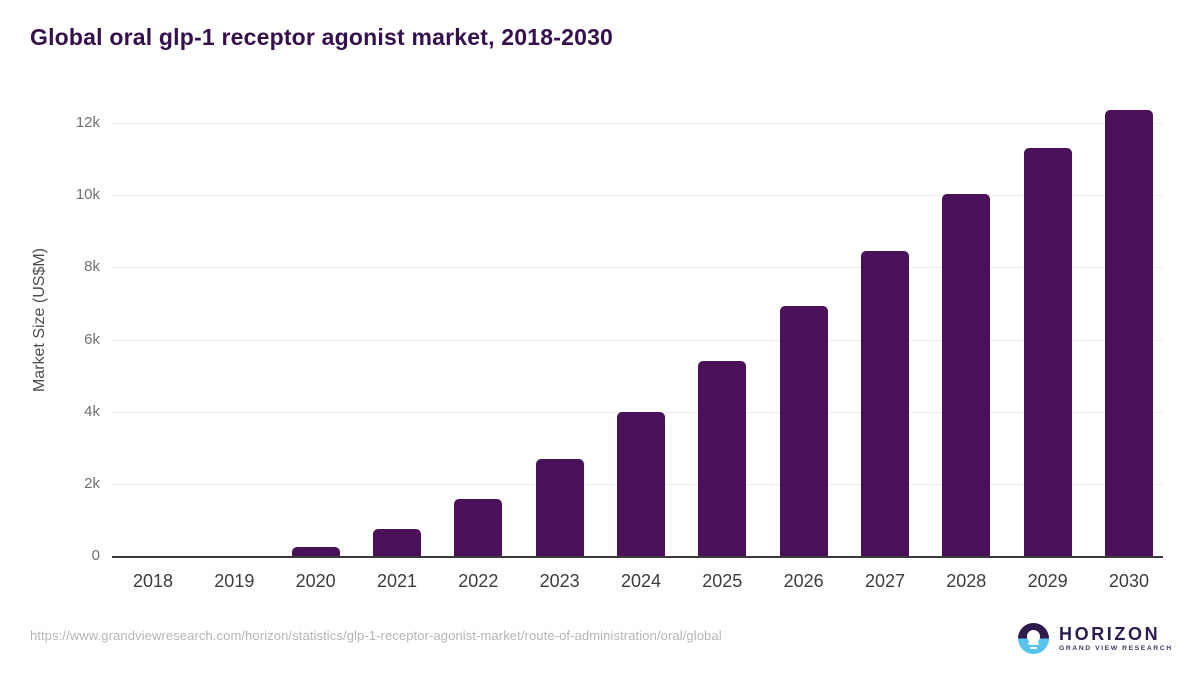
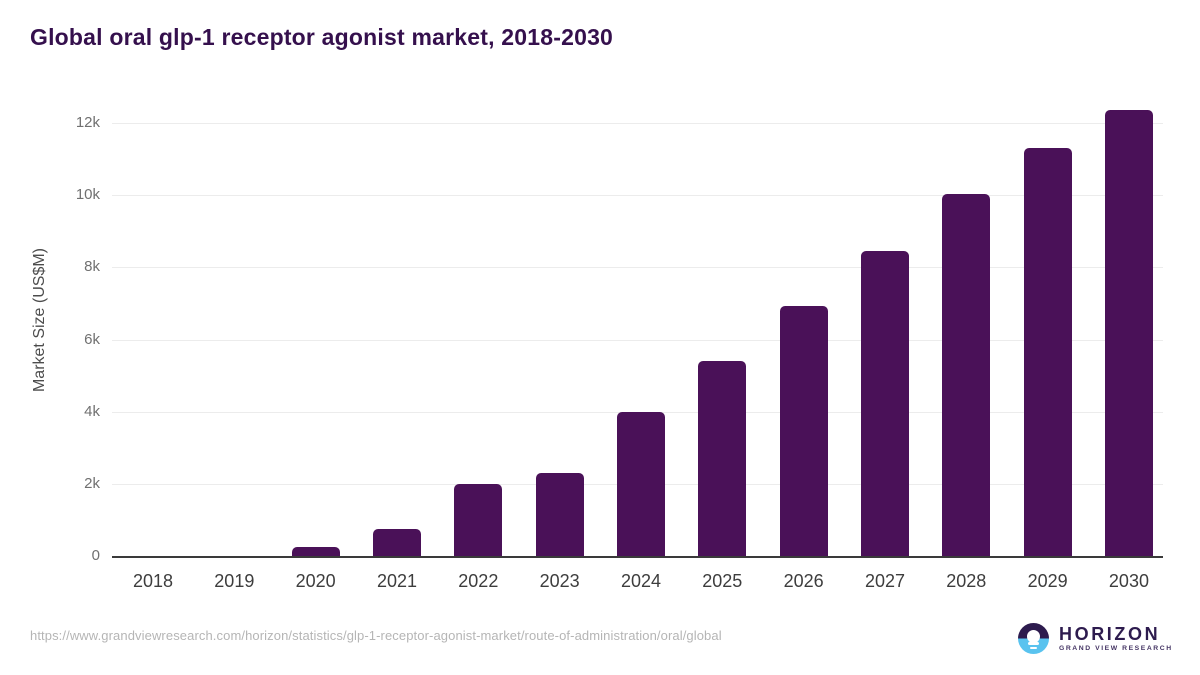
2022: 1.6k -> 2.0k
2023: 2.7k -> 2.3k
